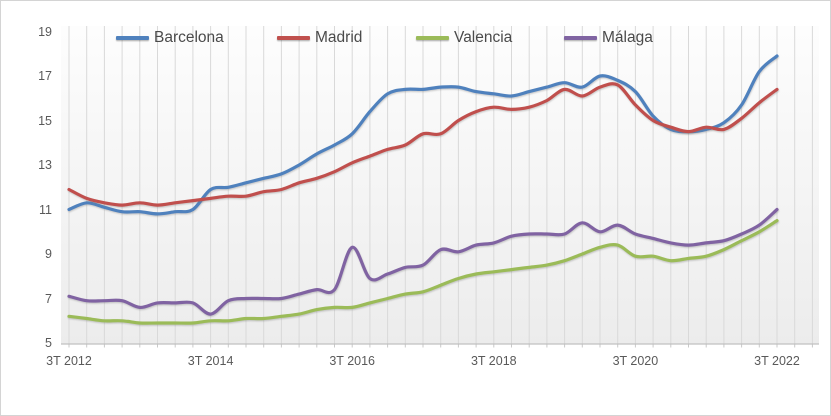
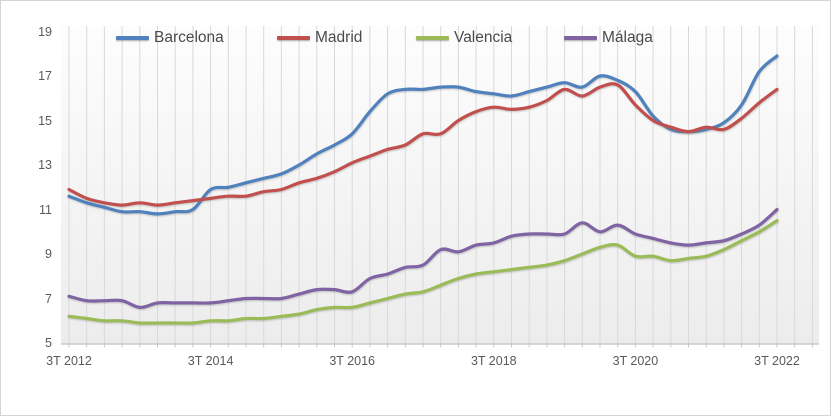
Barcelona/3T 2012: 11.0 -> 11.6
Málaga/3T 2014: 6.3 -> 6.8
Málaga/3T 2016: 9.3 -> 7.3
